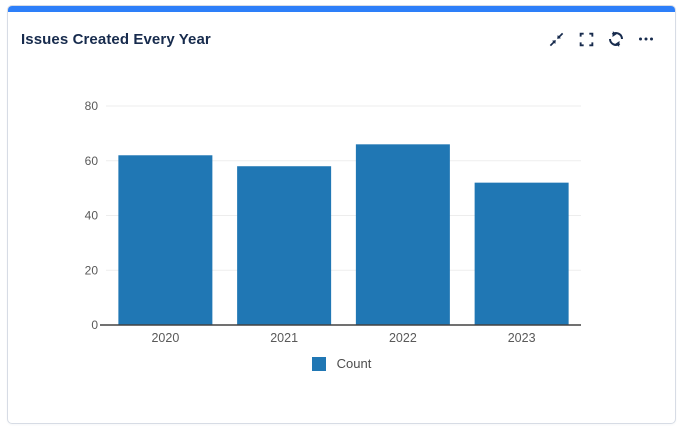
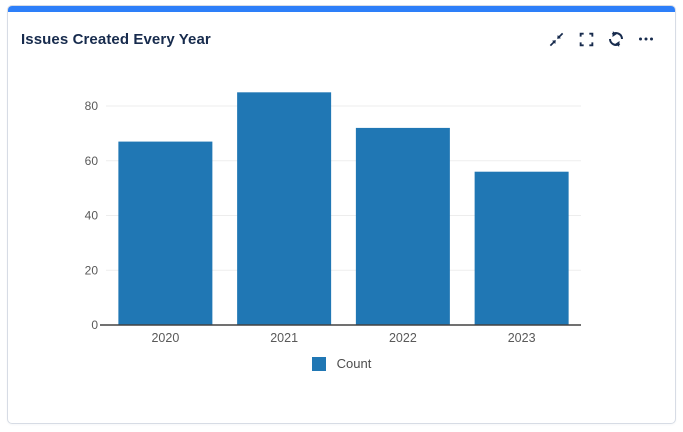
2020: 62 -> 67
2021: 58 -> 85
2022: 66 -> 72
2023: 52 -> 56
